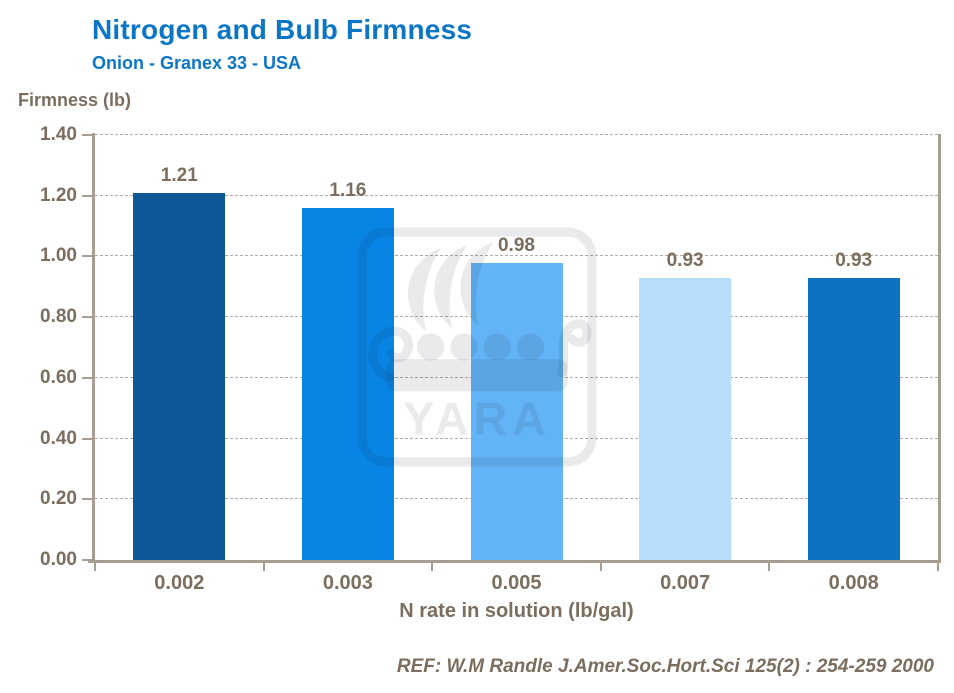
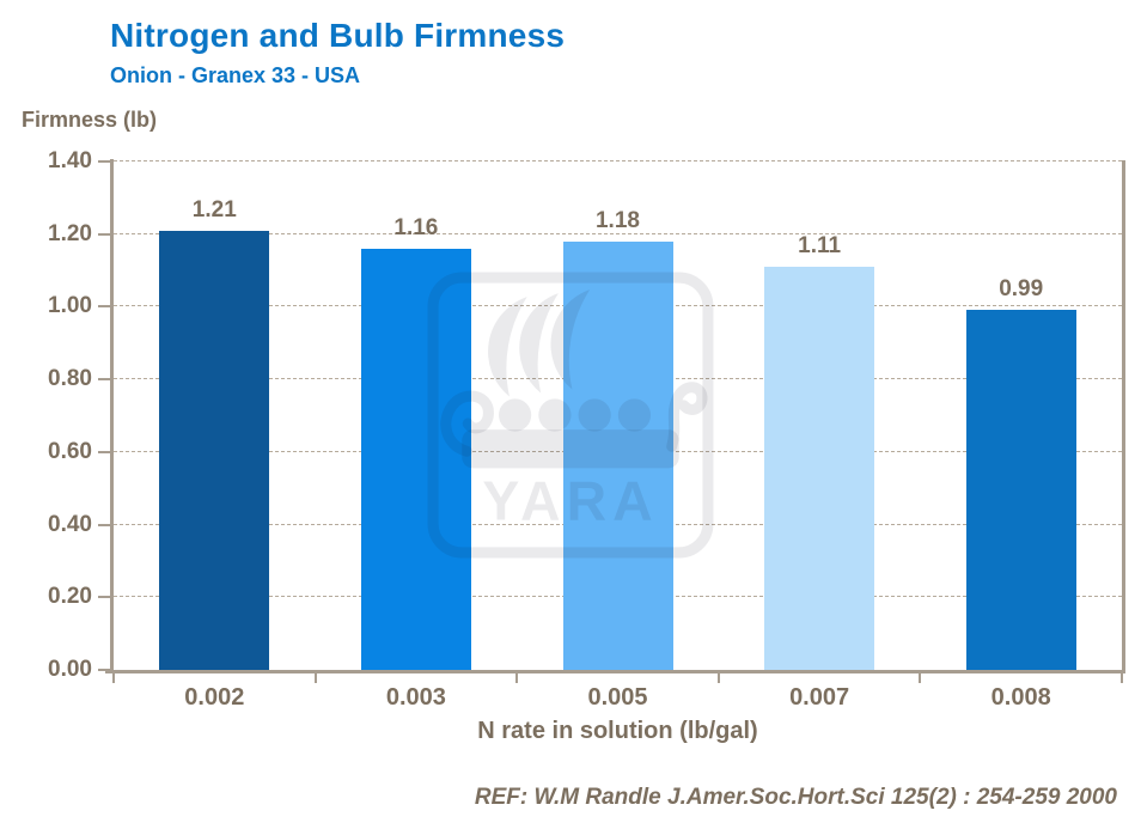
0.005: 0.98 -> 1.18
0.007: 0.93 -> 1.11
0.008: 0.93 -> 0.99
